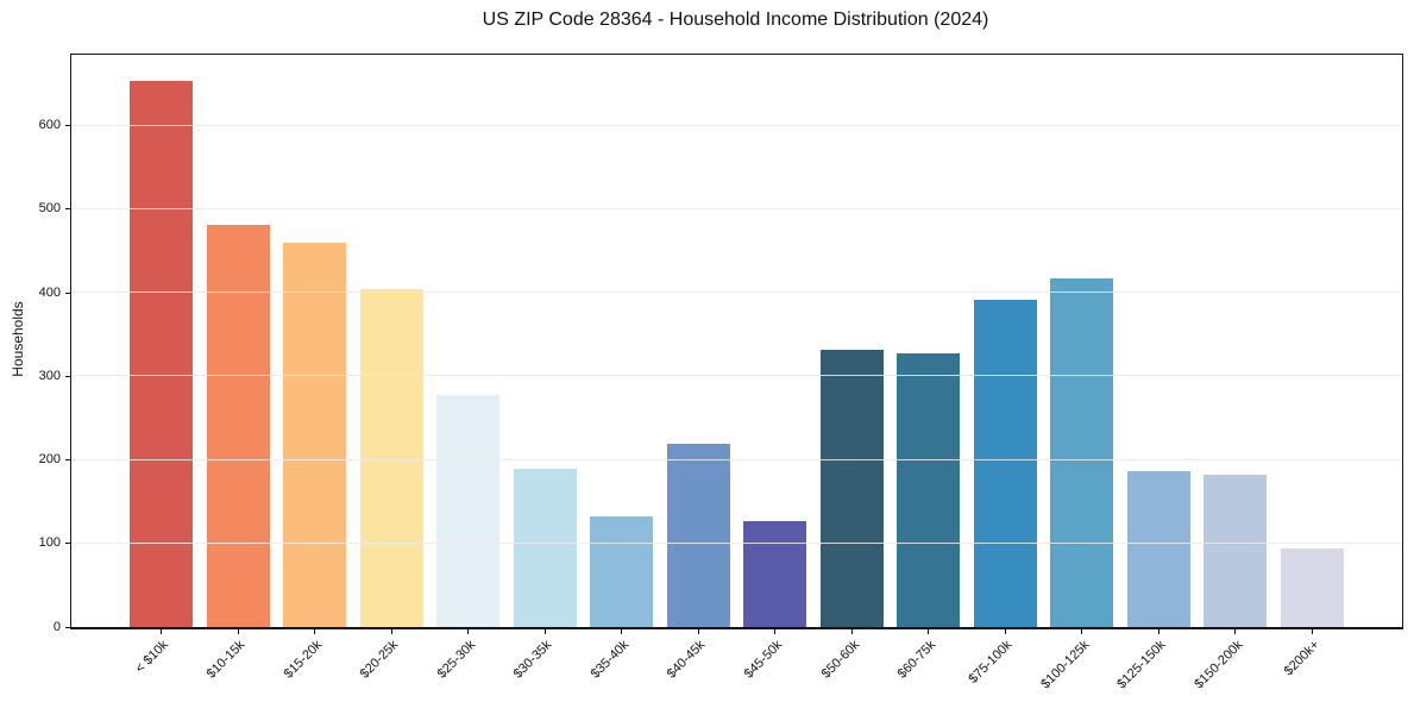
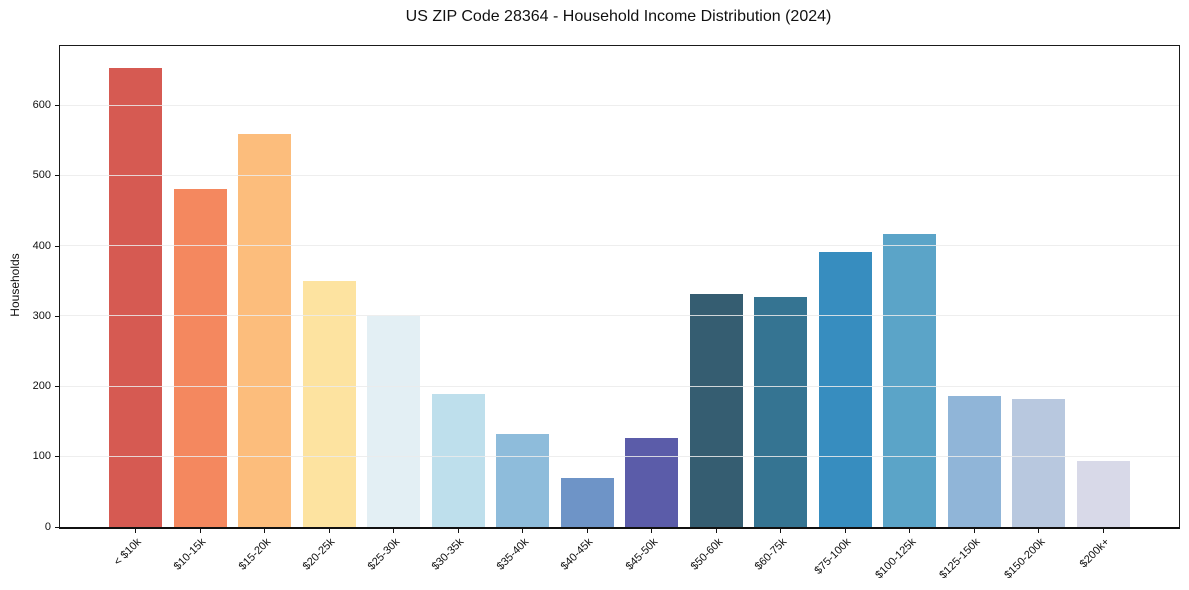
$15-20k: 460 -> 560
$20-25k: 400 -> 350
$25-30k: 280 -> 300
$40-45k: 220 -> 70
